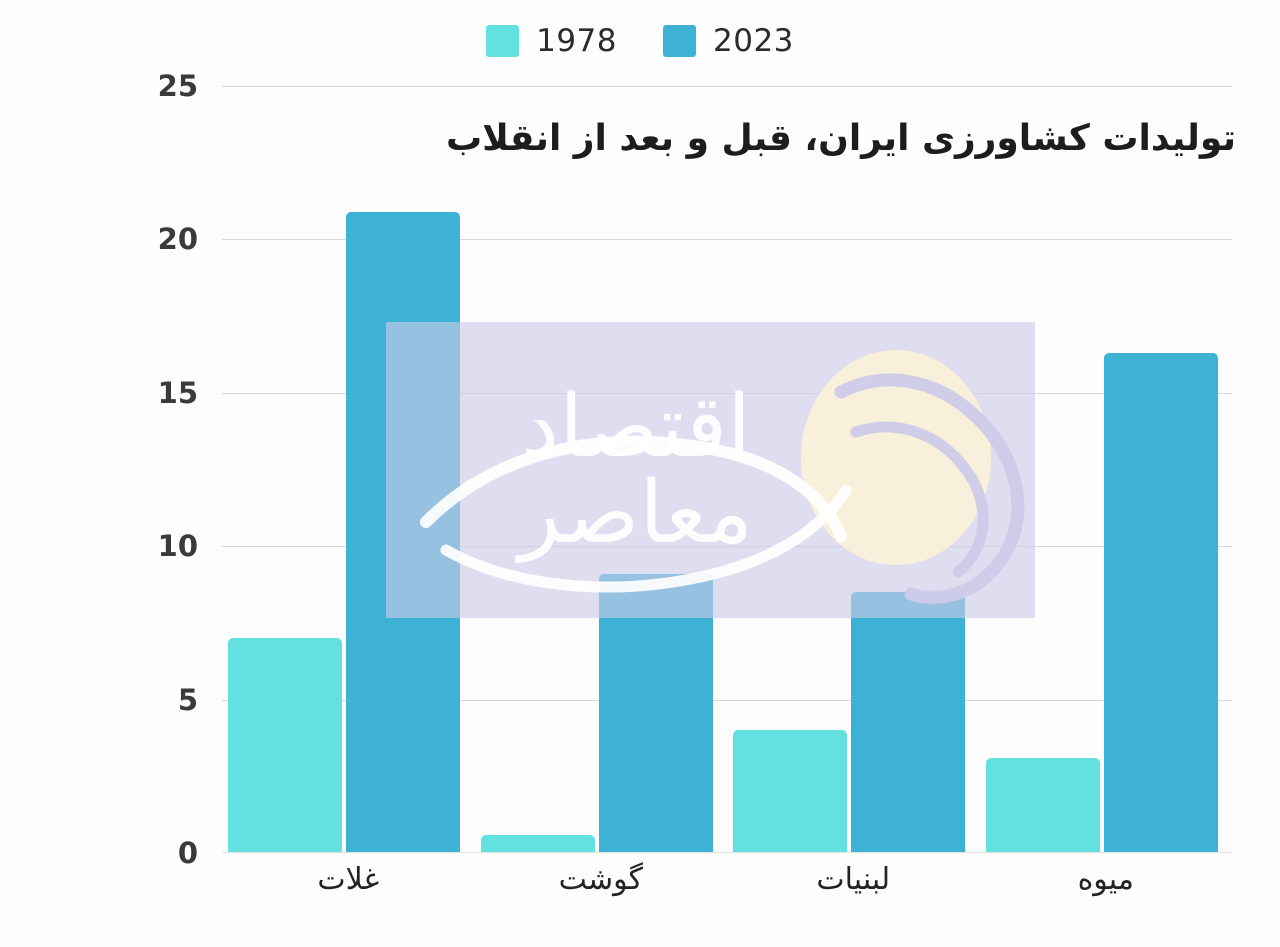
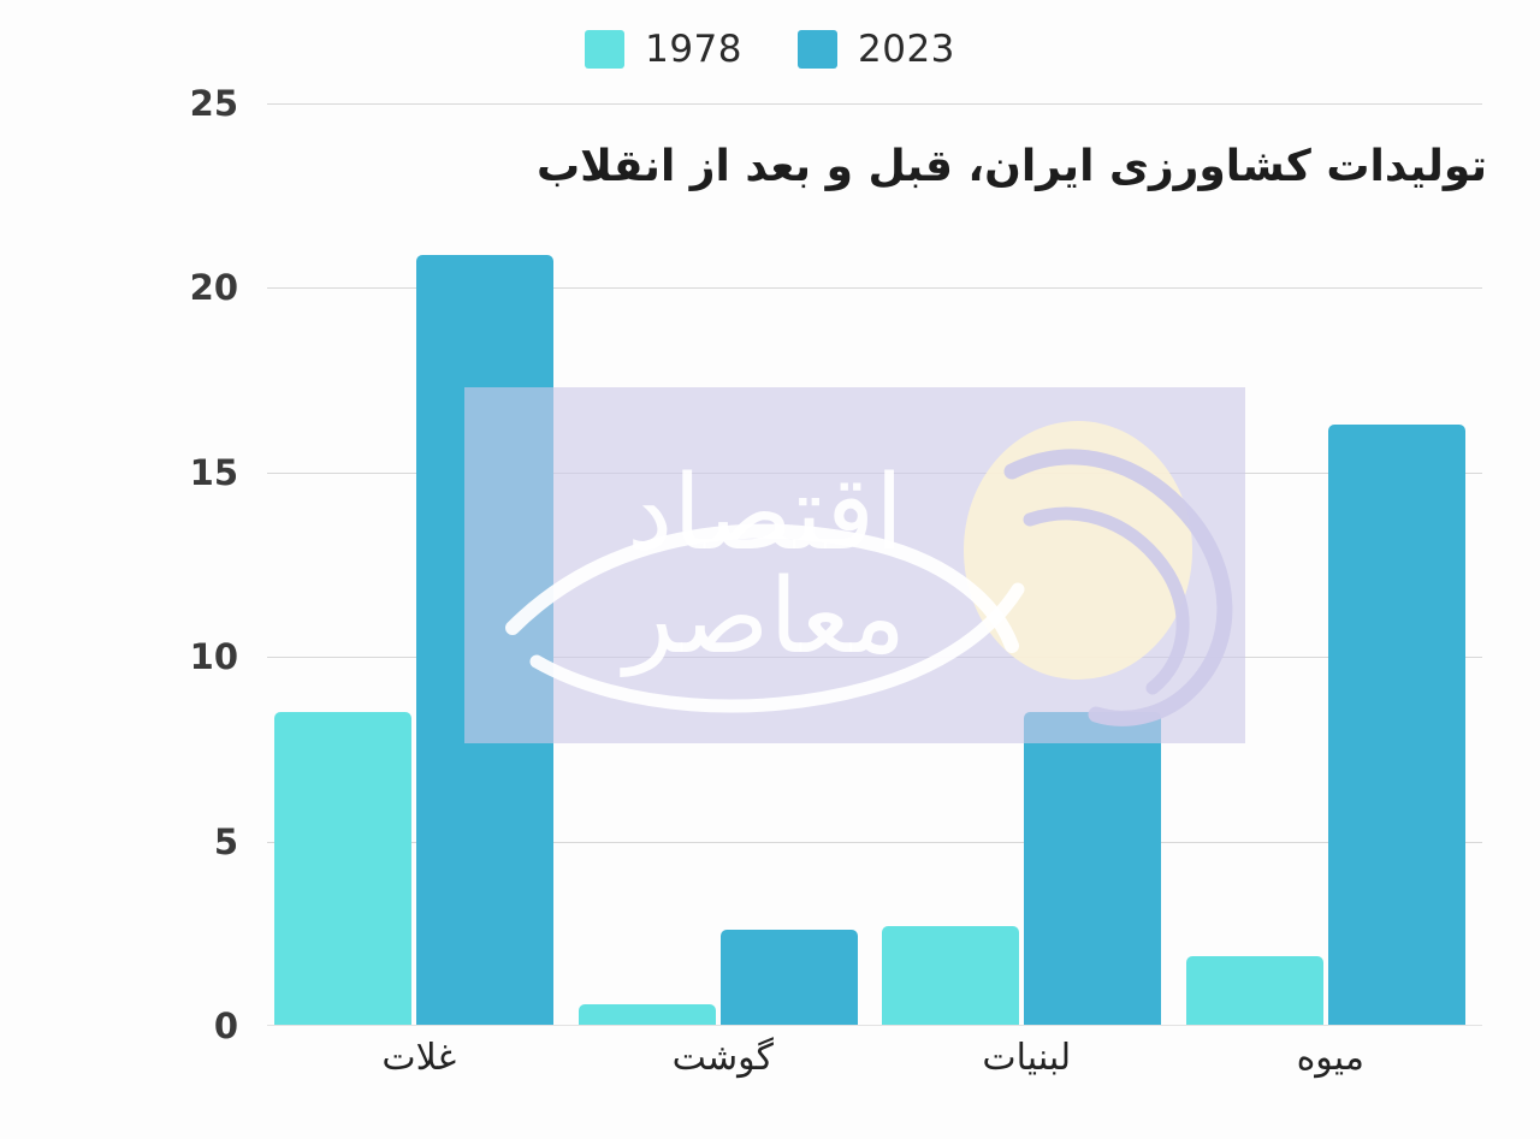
1978/غلات: 7.0 -> 8.5
2023/گوشت: 9.1 -> 2.6
1978/لبنیات: 4.0 -> 2.7
1978/میوه: 3.1 -> 1.9
